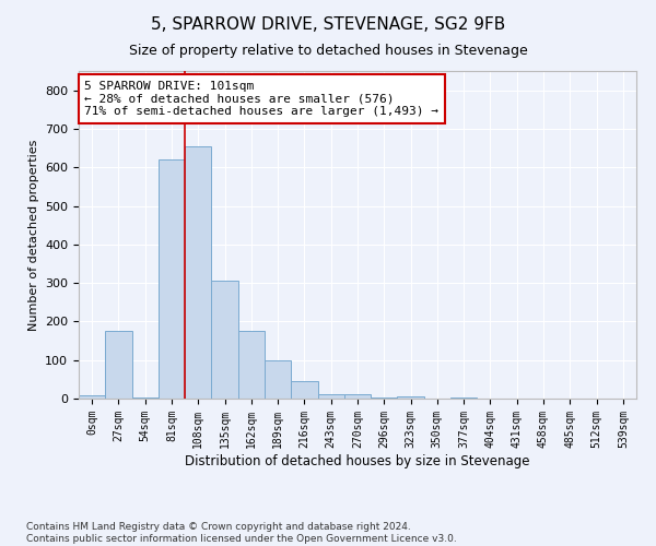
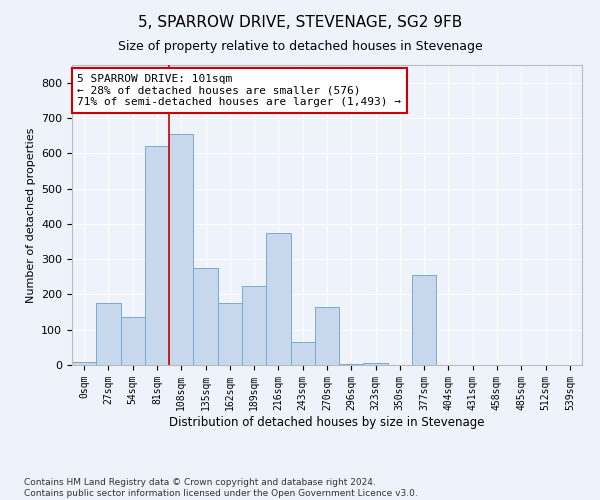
54sqm: 2 -> 135
135sqm: 305 -> 275
189sqm: 98 -> 225
216sqm: 45 -> 375
243sqm: 12 -> 65
270sqm: 10 -> 165
377sqm: 3 -> 255
